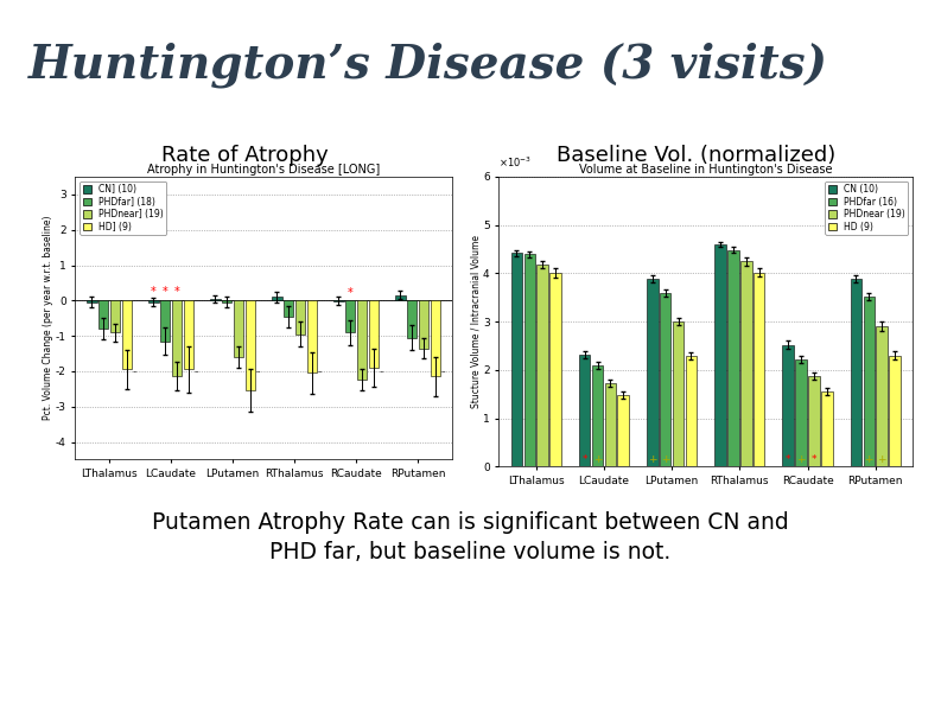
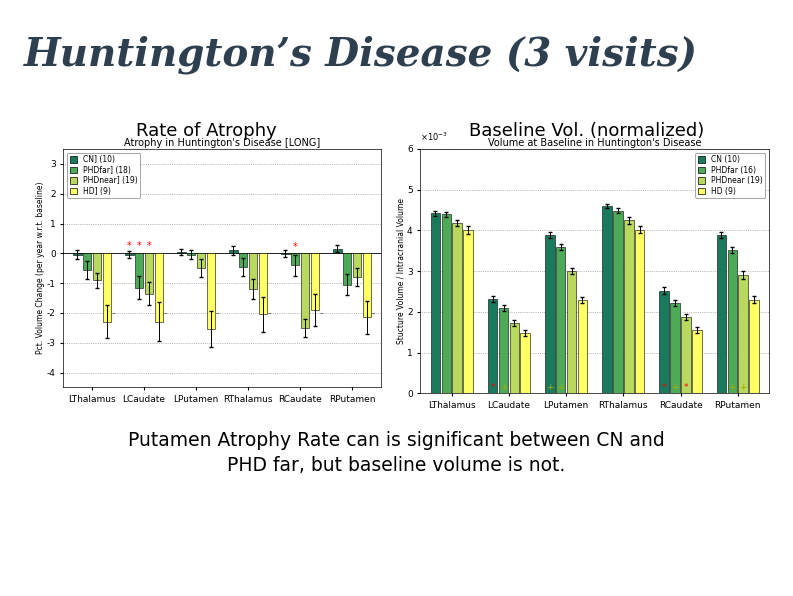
Atrophy in Huntington's Disease [LONG]/PHDfar] (18)/LThalamus: -0.80 -> -0.55
Atrophy in Huntington's Disease [LONG]/HD] (9)/LThalamus: -1.95 -> -2.30
Atrophy in Huntington's Disease [LONG]/PHDnear] (19)/LCaudate: -2.15 -> -1.35
Atrophy in Huntington's Disease [LONG]/HD] (9)/LCaudate: -1.95 -> -2.30
Atrophy in Huntington's Disease [LONG]/PHDnear] (19)/LPutamen: -1.60 -> -0.50
Atrophy in Huntington's Disease [LONG]/PHDnear] (19)/RThalamus: -0.95 -> -1.20
Atrophy in Huntington's Disease [LONG]/PHDfar] (18)/RCaudate: -0.90 -> -0.40
Atrophy in Huntington's Disease [LONG]/PHDnear] (19)/RCaudate: -2.25 -> -2.50
Atrophy in Huntington's Disease [LONG]/PHDnear] (19)/RPutamen: -1.35 -> -0.80
